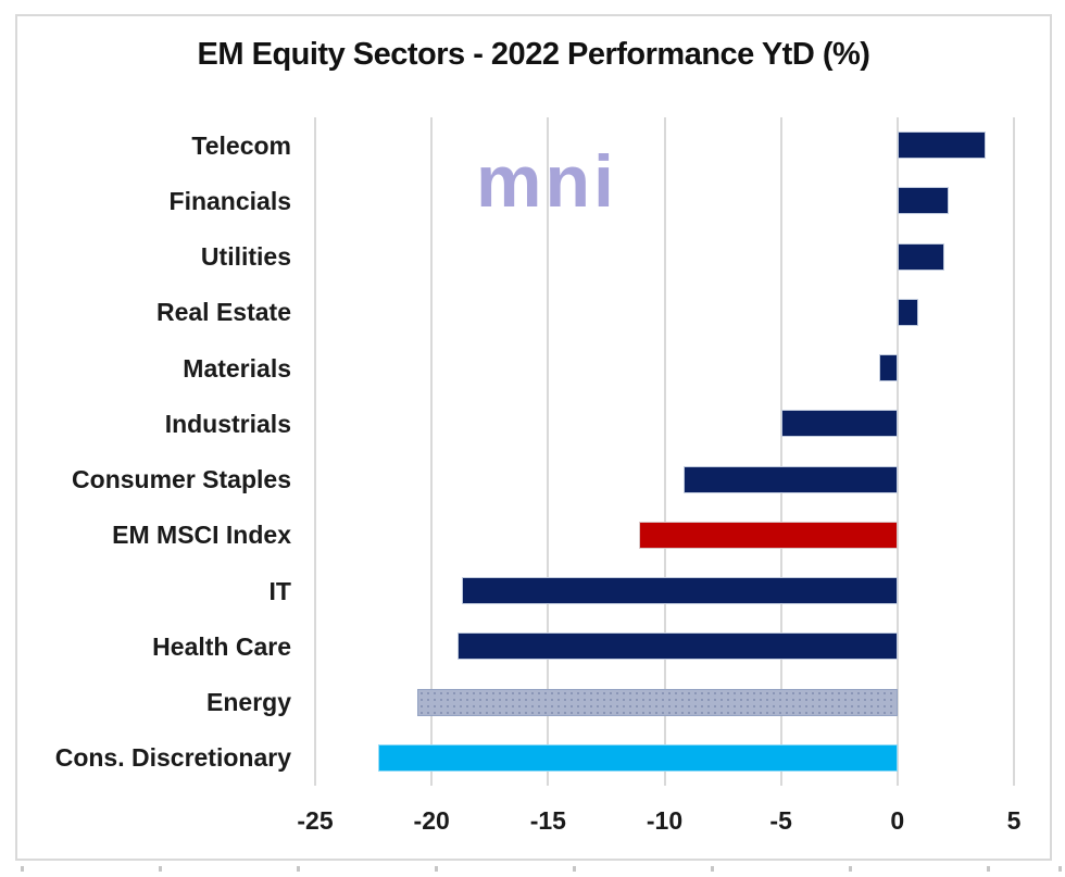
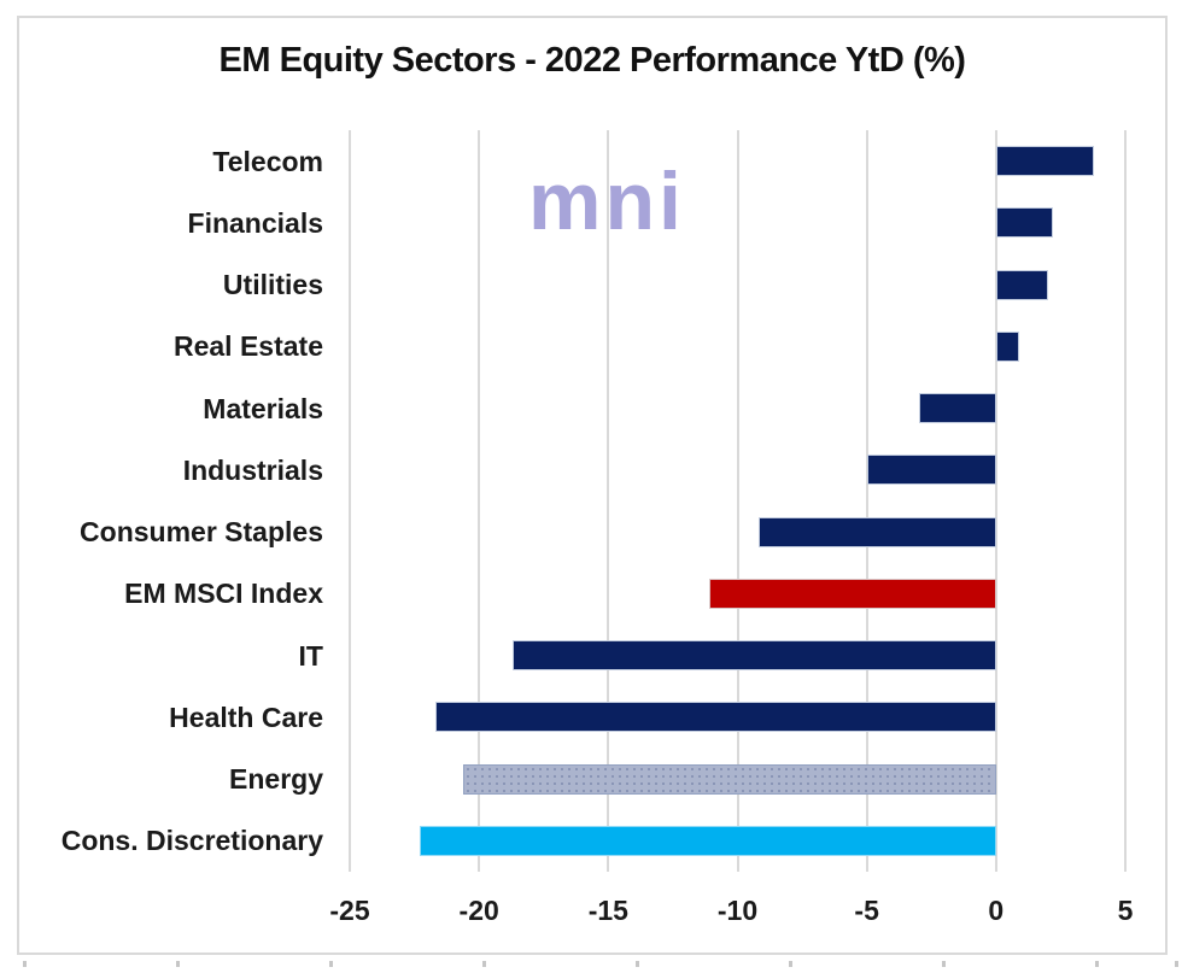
Materials: -0.8 -> -3.0
Health Care: -18.9 -> -21.7
